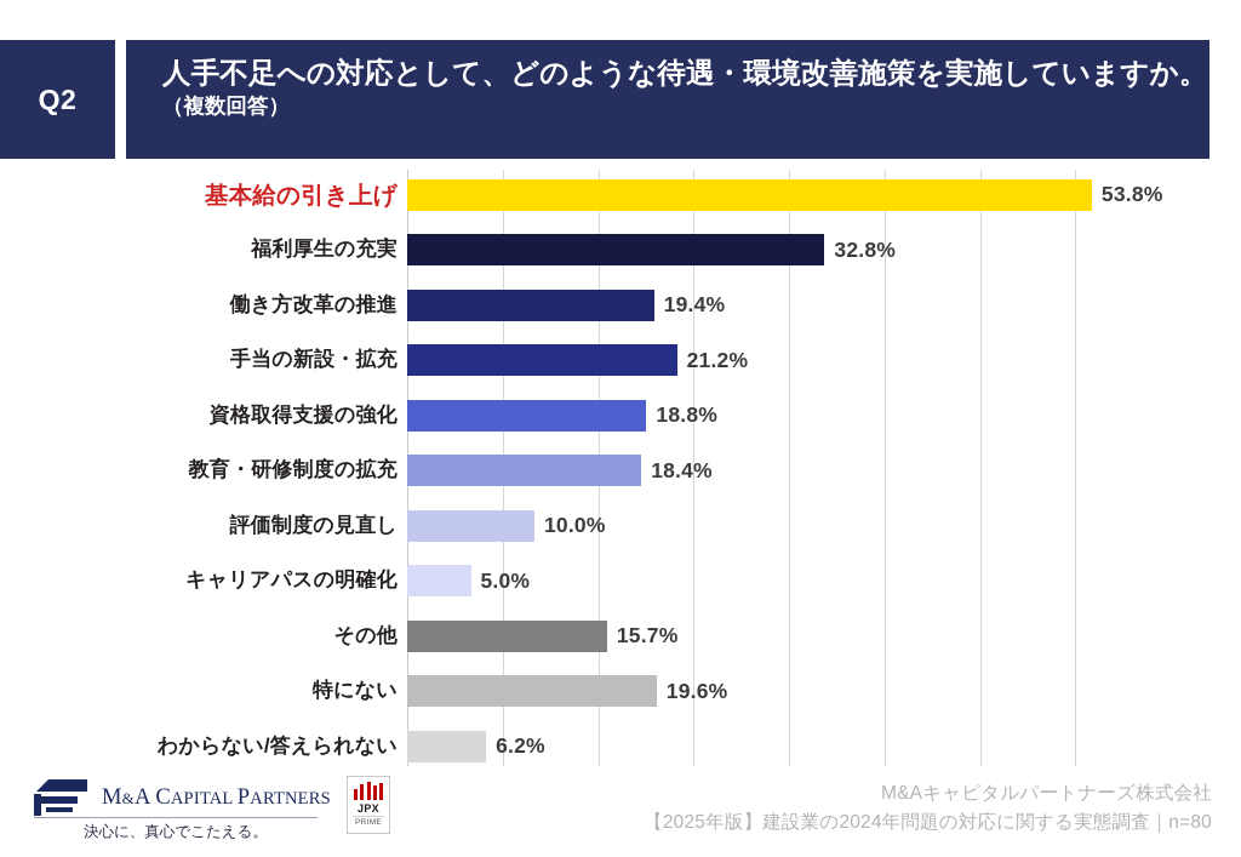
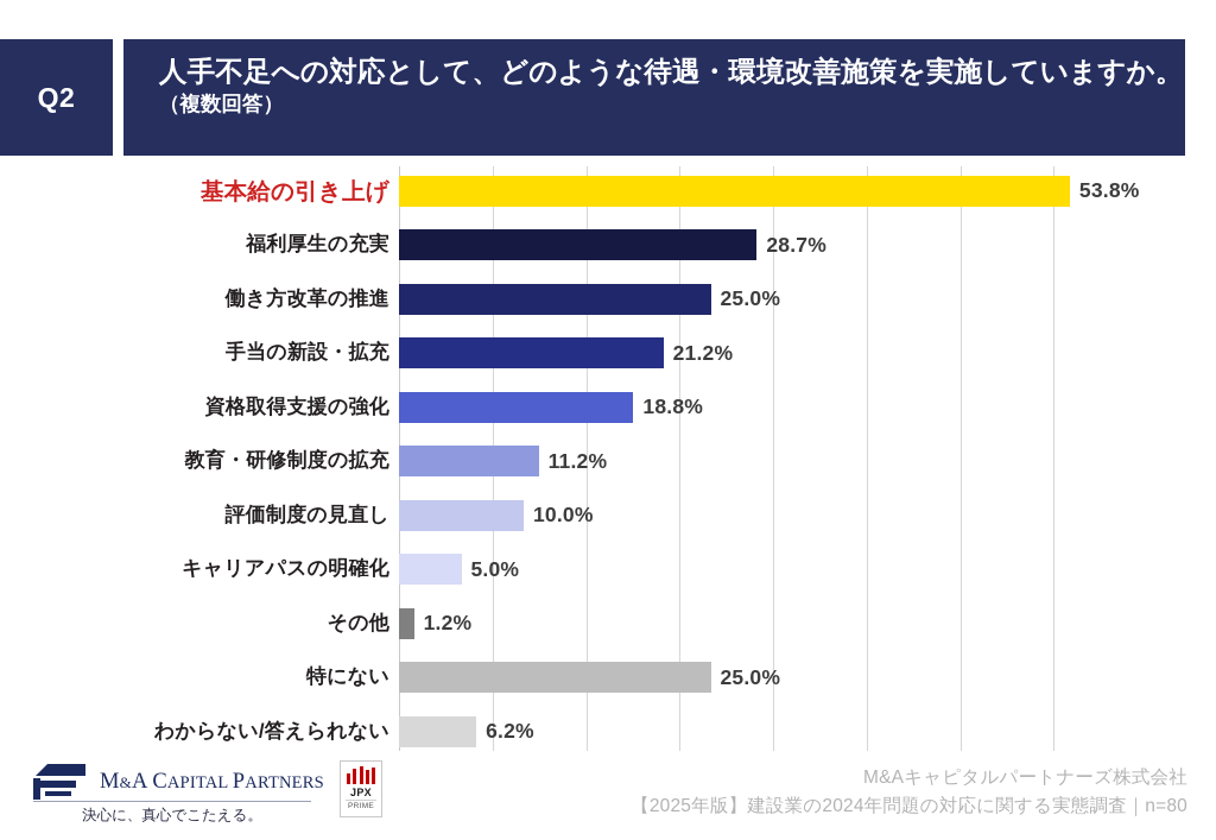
福利厚生の充実: 32.8% -> 28.7%
働き方改革の推進: 19.4% -> 25.0%
教育・研修制度の拡充: 18.4% -> 11.2%
その他: 15.7% -> 1.2%
特にない: 19.6% -> 25.0%
